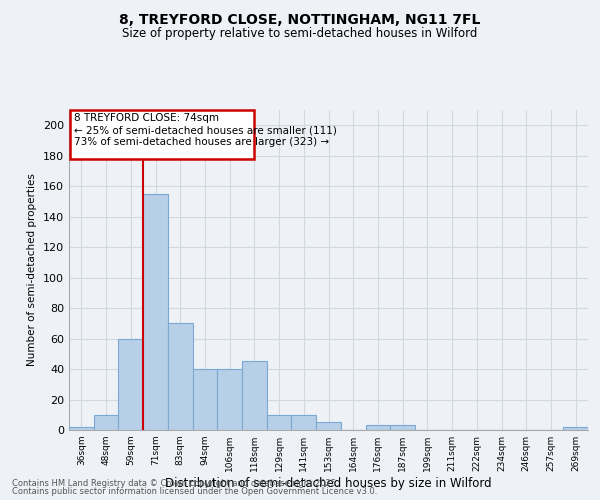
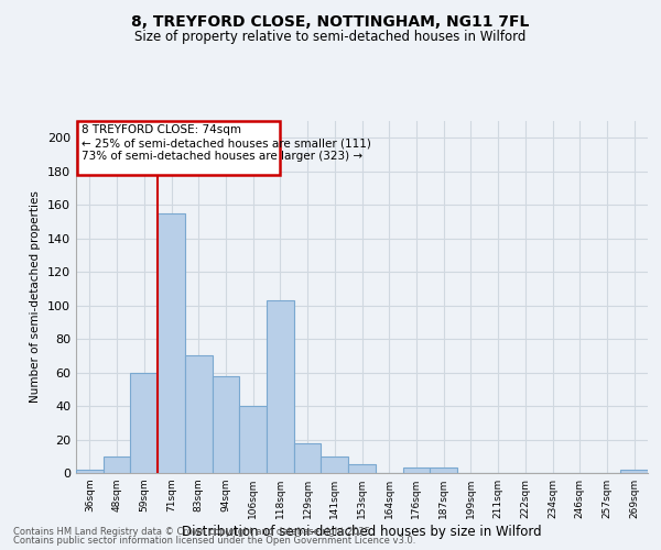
94sqm: 40 -> 58
118sqm: 45 -> 103
129sqm: 10 -> 18
